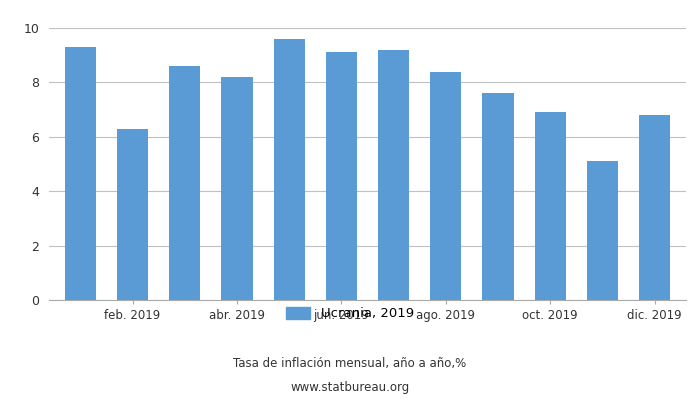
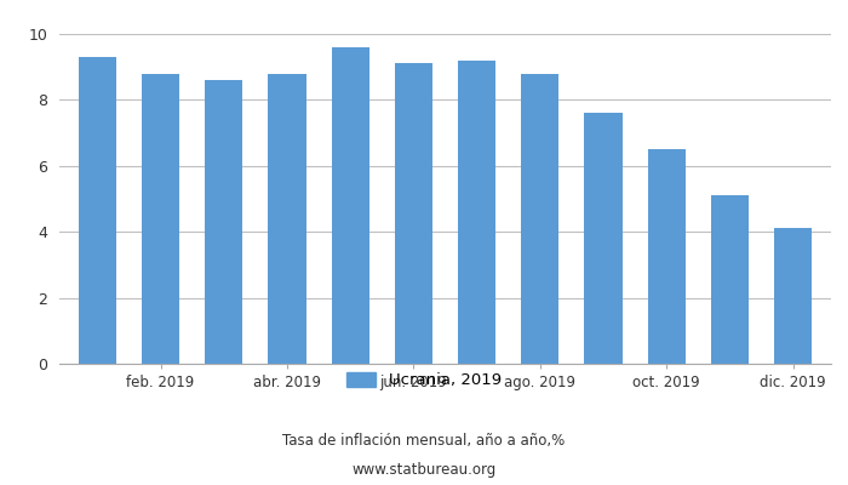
feb. 2019: 6.3 -> 8.8
abr. 2019: 8.2 -> 8.8
ago. 2019: 8.4 -> 8.8
oct. 2019: 6.9 -> 6.5
dic. 2019: 6.8 -> 4.1
